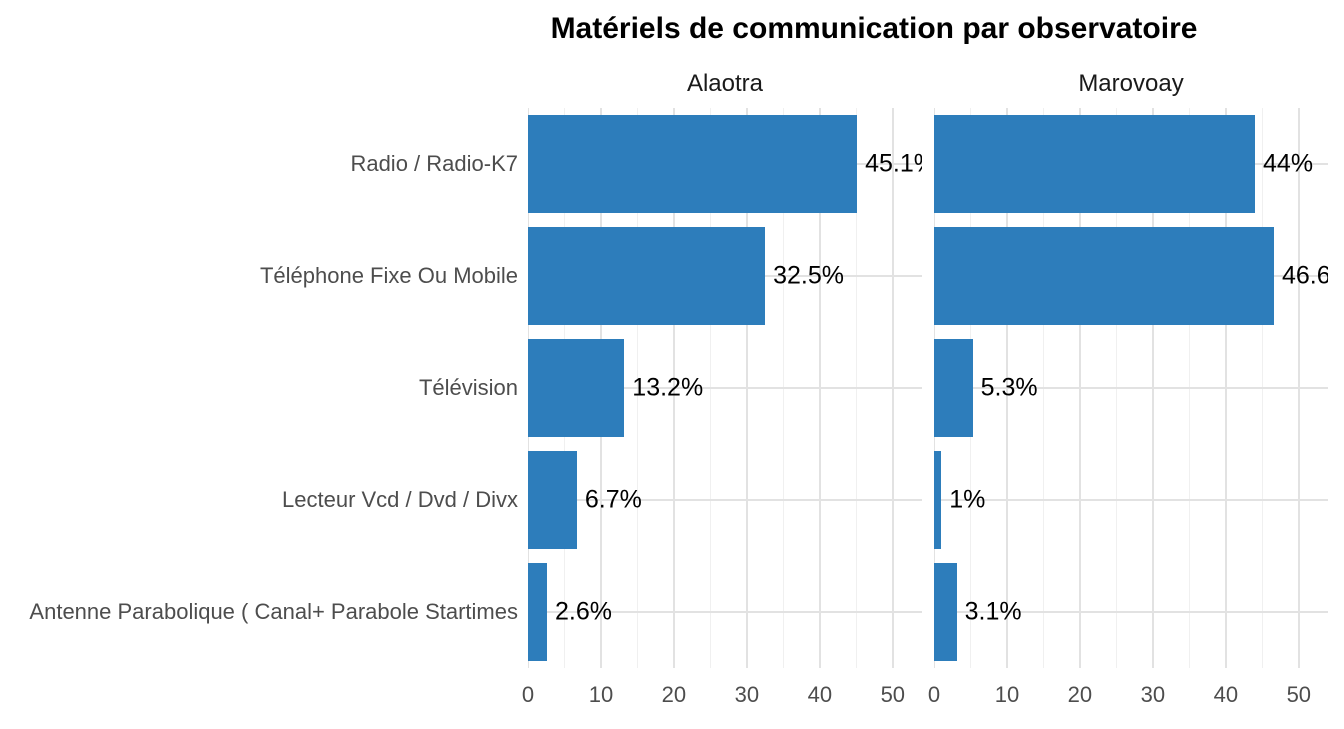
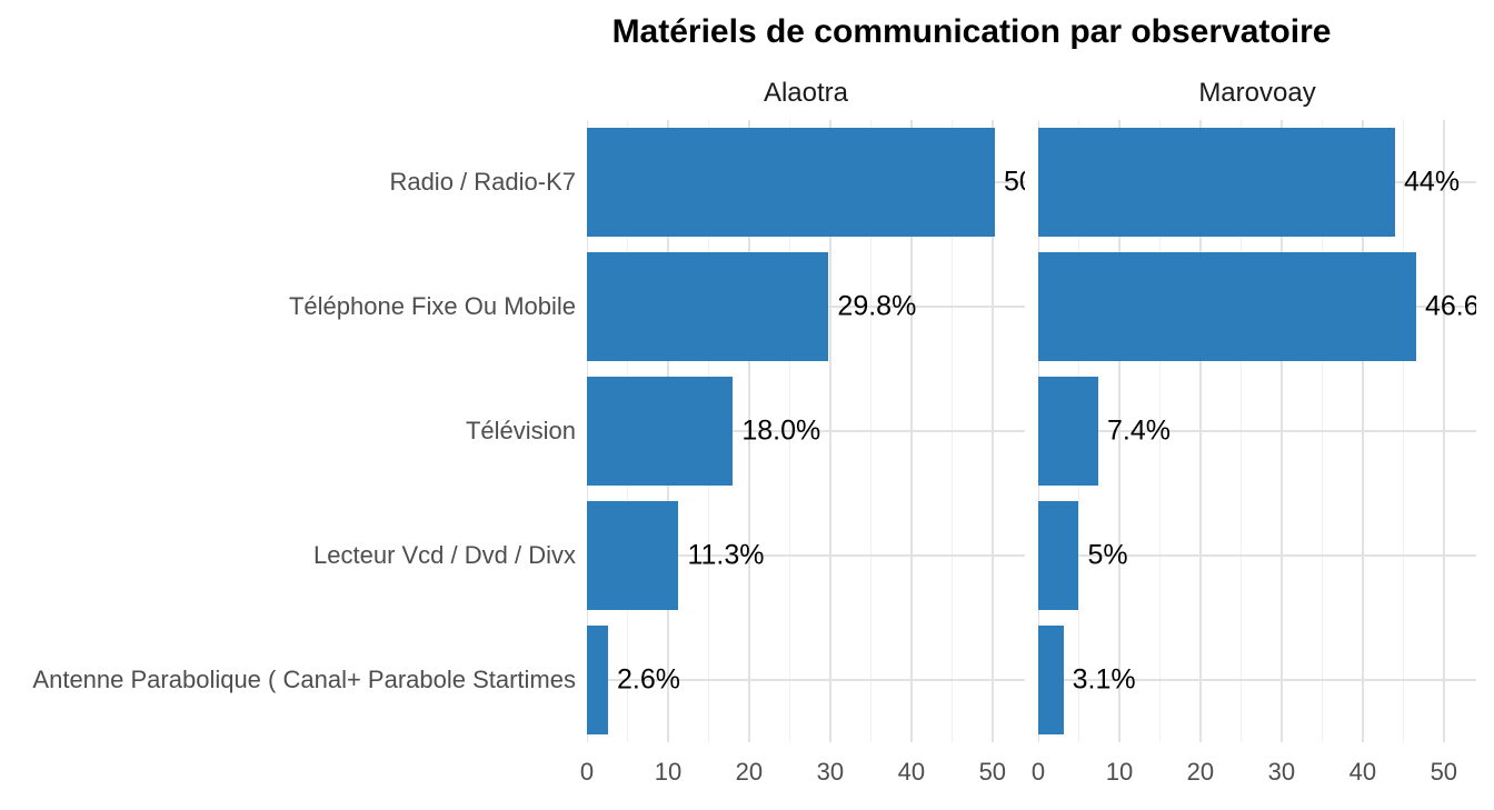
Alaotra/Radio / Radio-K7: 45.1% -> 50.3%
Alaotra/Téléphone Fixe Ou Mobile: 32.5% -> 29.8%
Alaotra/Télévision: 13.2% -> 18.0%
Marovoay/Télévision: 5.3% -> 7.4%
Alaotra/Lecteur Vcd / Dvd / Divx: 6.7% -> 11.3%
Marovoay/Lecteur Vcd / Dvd / Divx: 1% -> 5%
